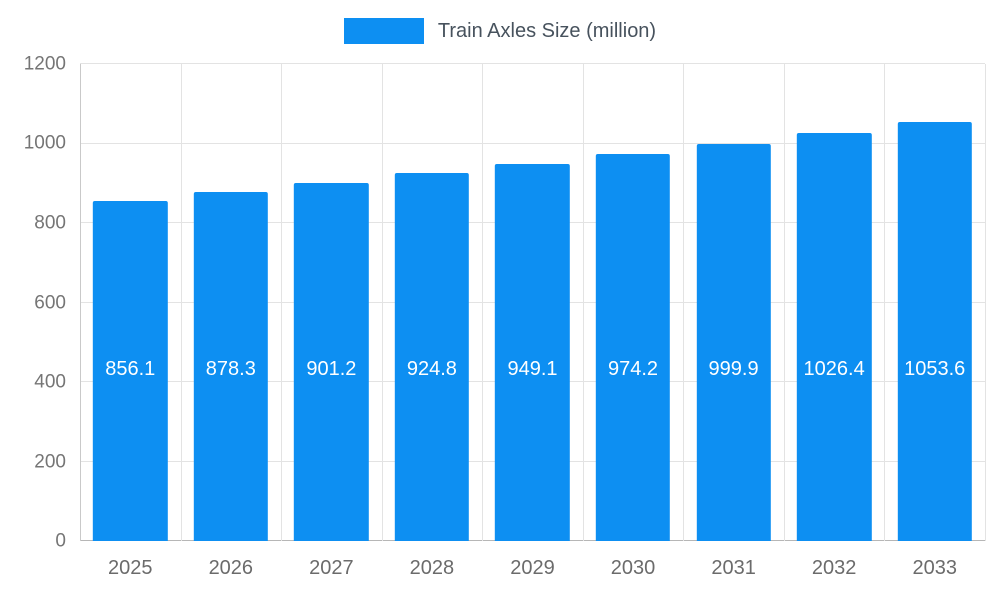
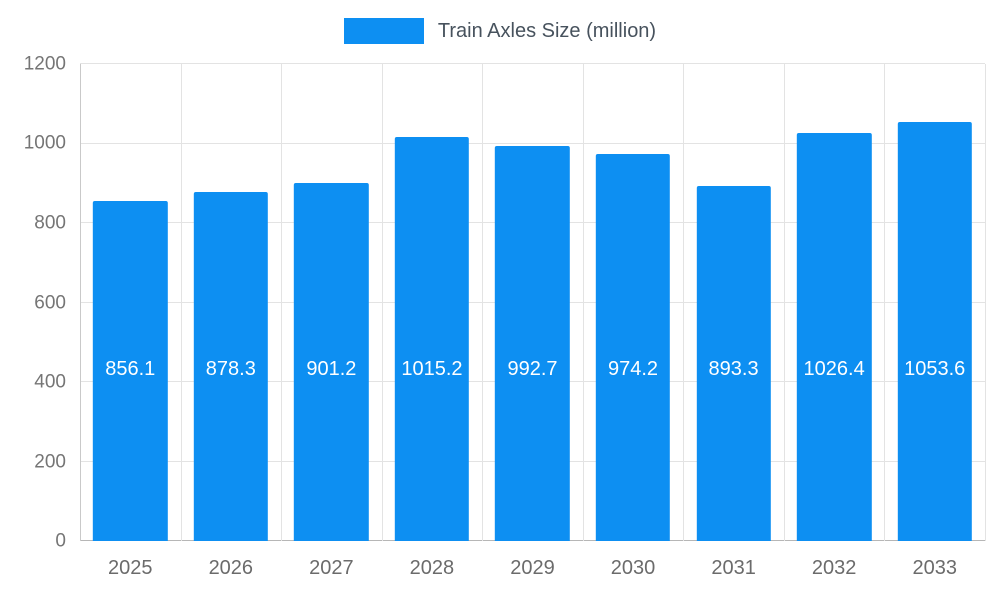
2028: 924.8 -> 1015.2
2029: 949.1 -> 992.7
2031: 999.9 -> 893.3
